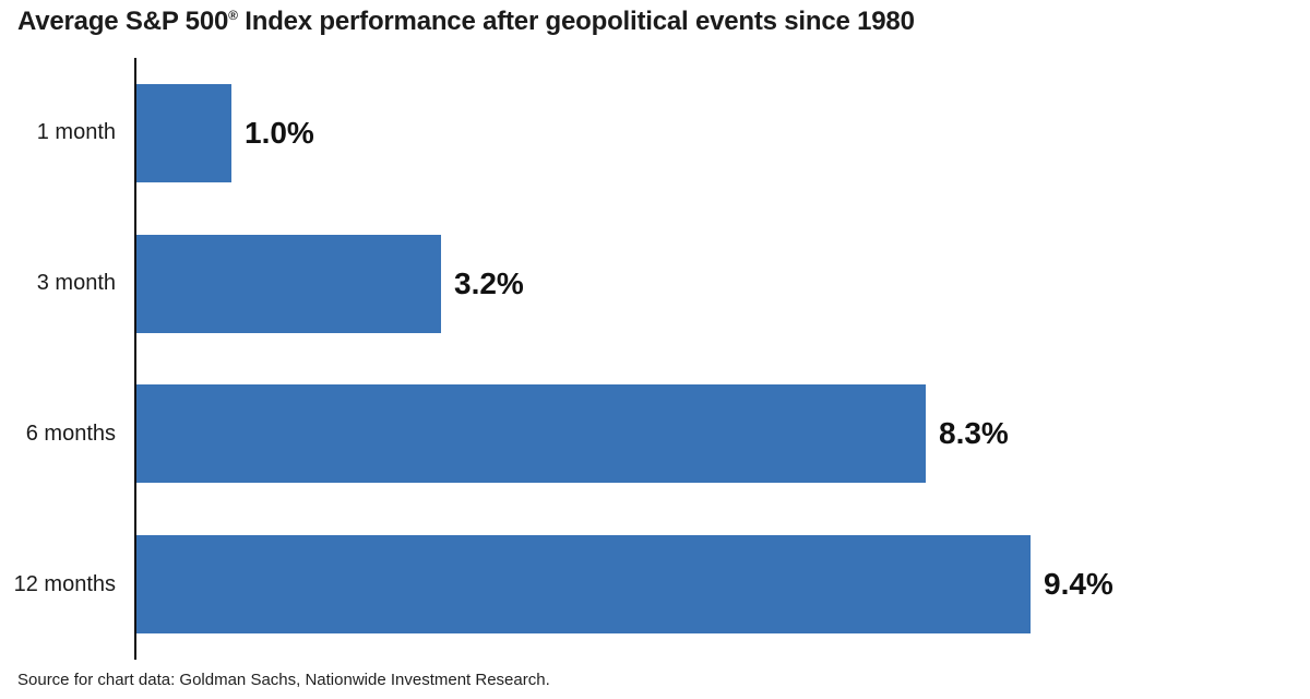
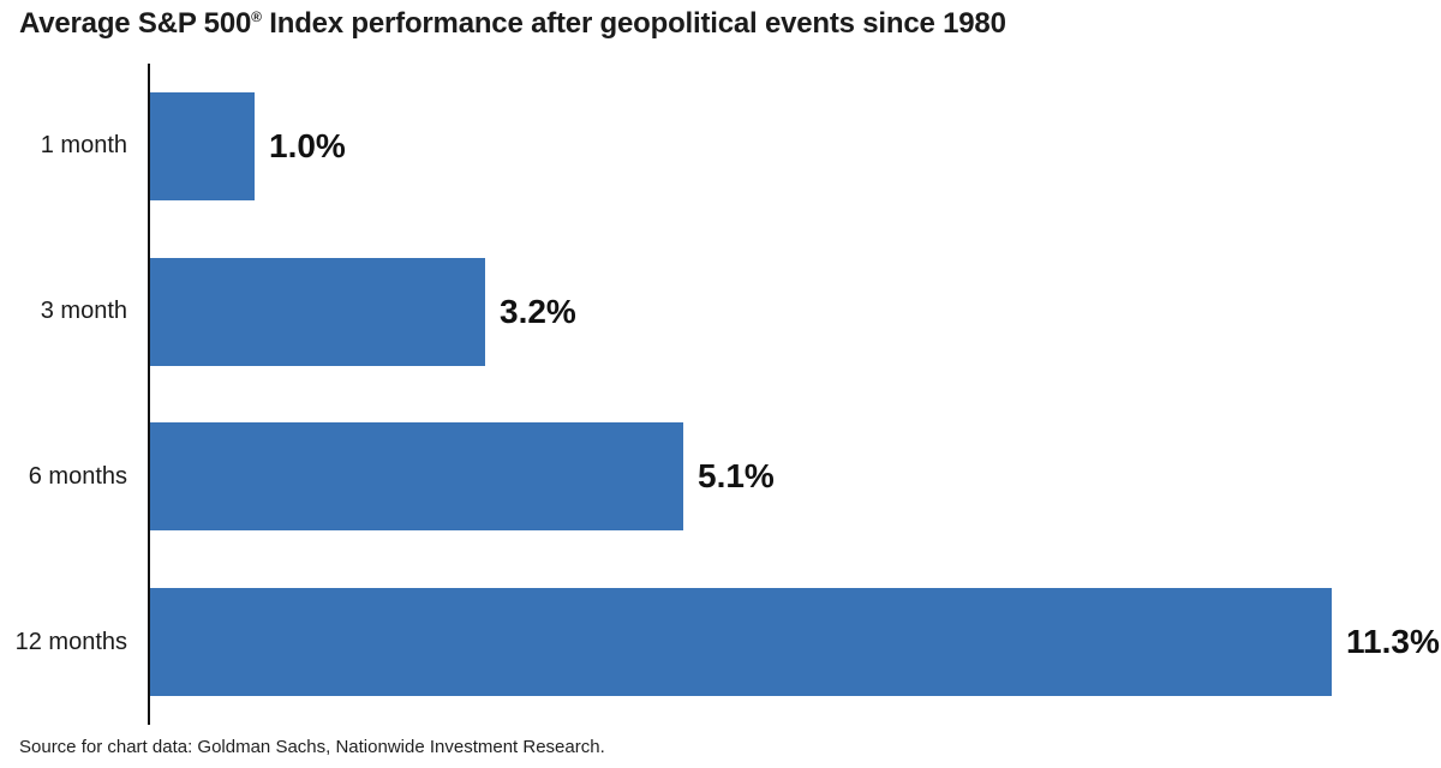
6 months: 8.3% -> 5.1%
12 months: 9.4% -> 11.3%
